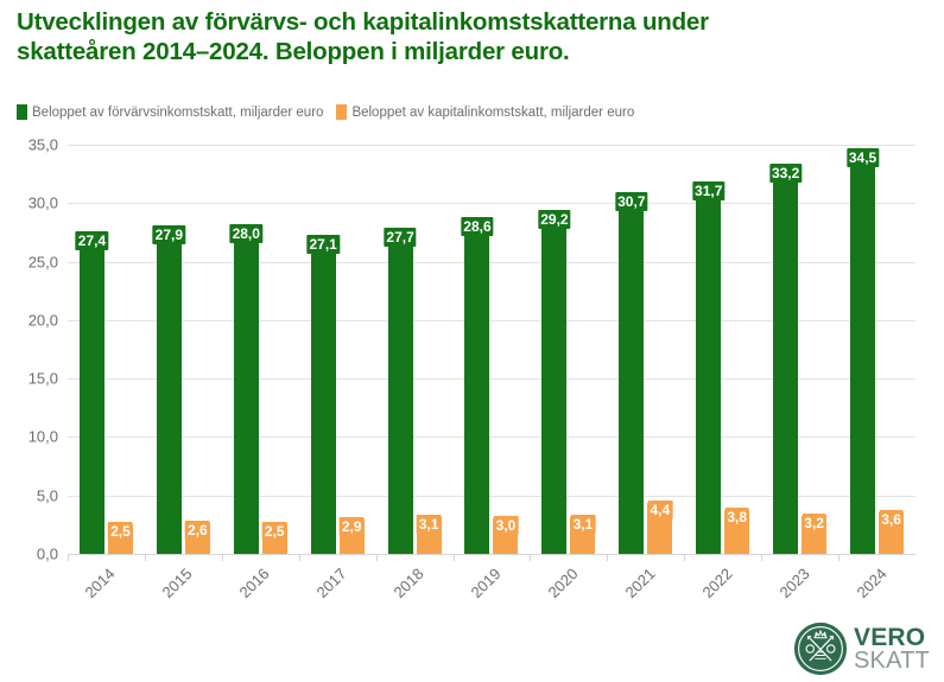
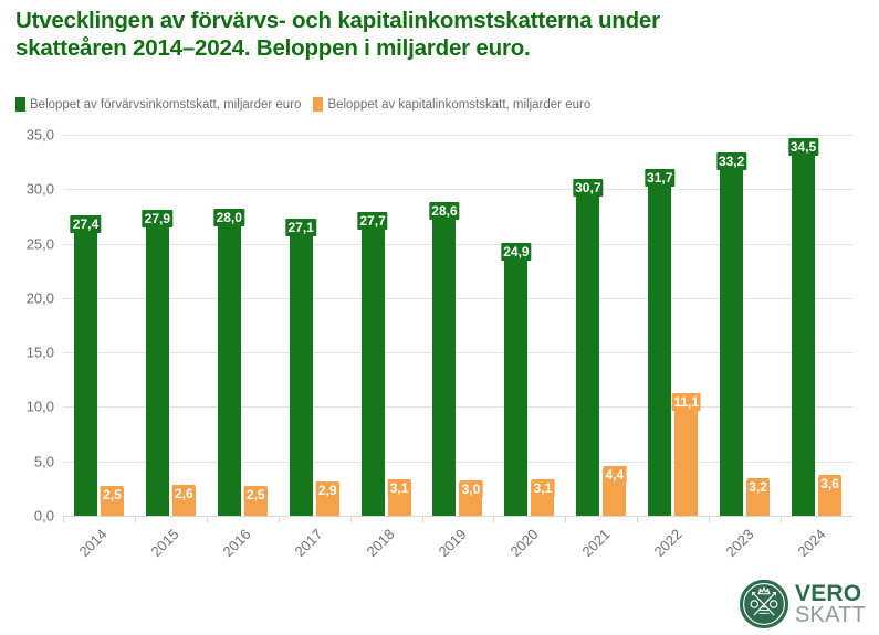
Beloppet av förvärvsinkomstskatt, miljarder euro/2020: 29,2 -> 24,9
Beloppet av kapitalinkomstskatt, miljarder euro/2022: 3,8 -> 11,1
